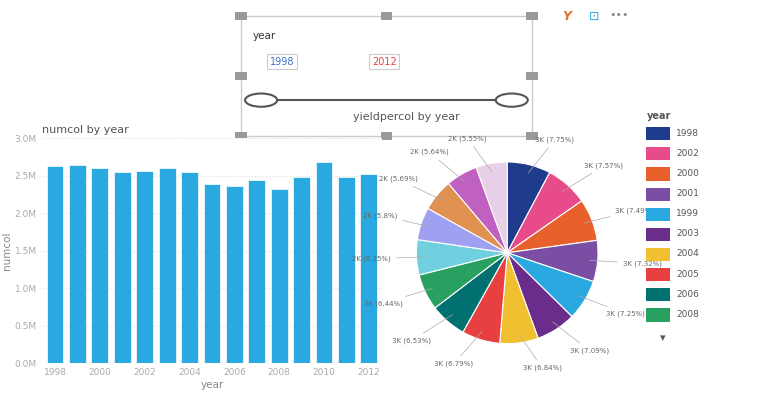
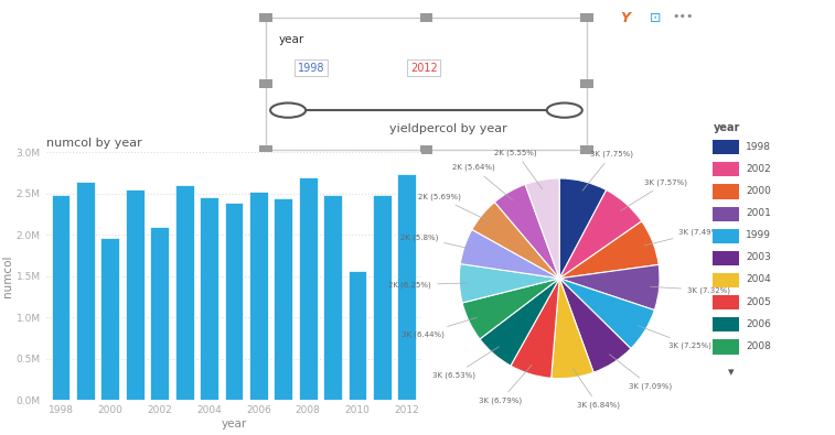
1998: 2.63M -> 2.48M
2000: 2.61M -> 1.96M
2002: 2.56M -> 2.10M
2004: 2.56M -> 2.46M
2006: 2.37M -> 2.52M
2008: 2.33M -> 2.70M
2010: 2.68M -> 1.56M
2012: 2.52M -> 2.74M
